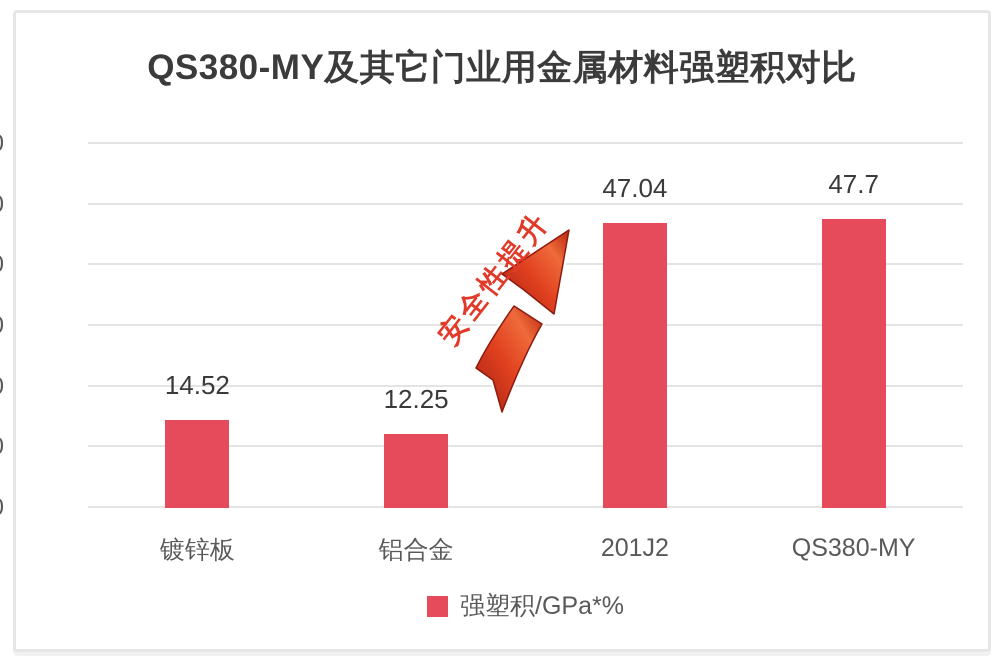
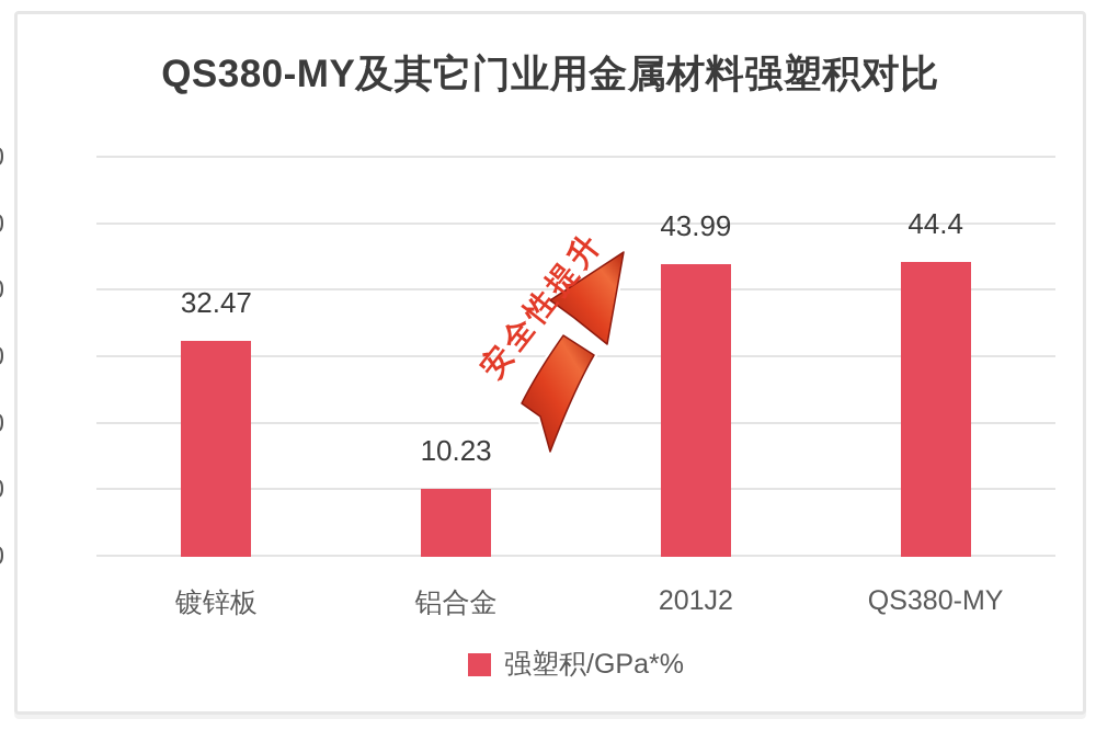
镀锌板: 14.52 -> 32.47
铝合金: 12.25 -> 10.23
201J2: 47.04 -> 43.99
QS380-MY: 47.7 -> 44.4
